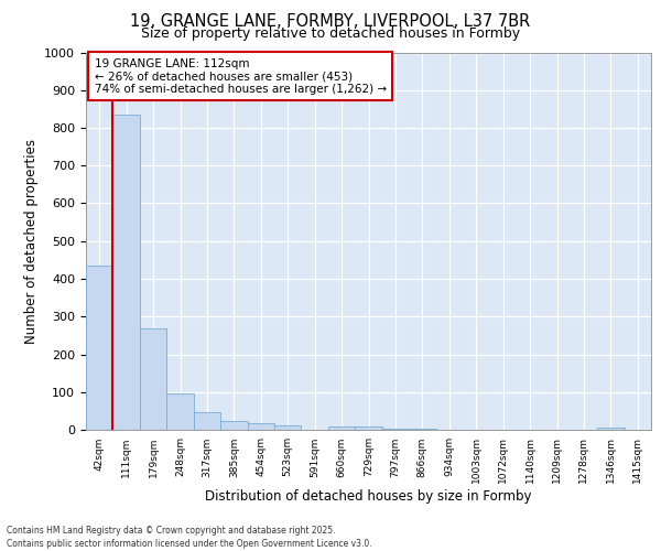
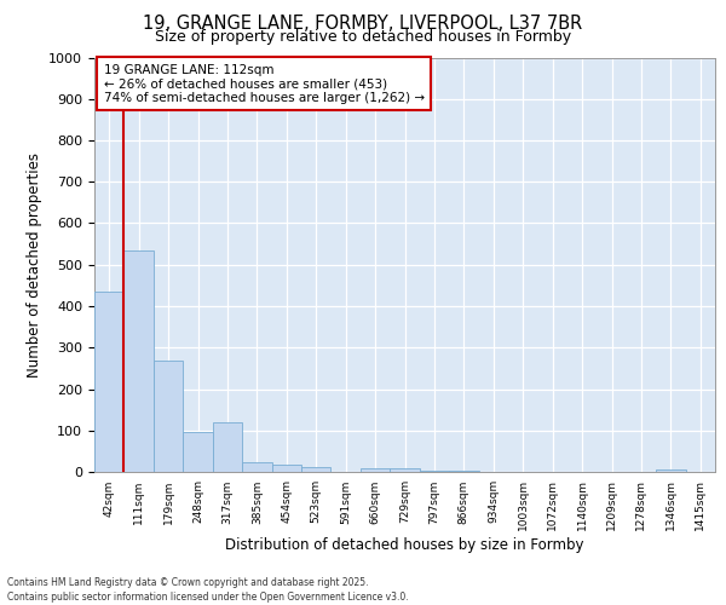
111sqm: 835 -> 535
317sqm: 47 -> 120
